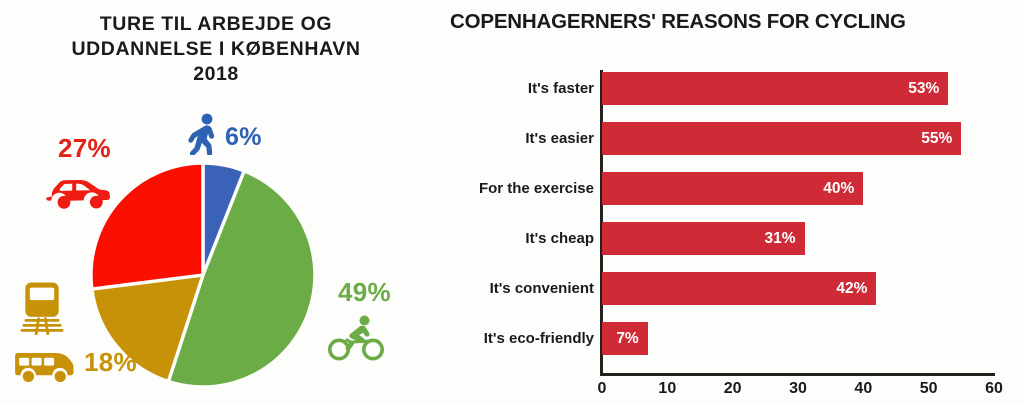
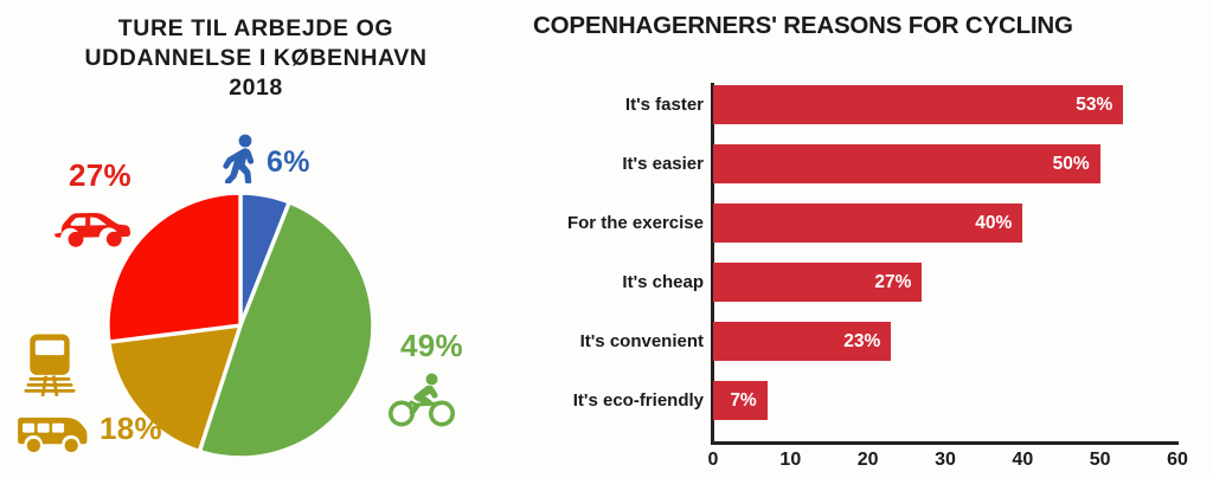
COPENHAGERNERS' REASONS FOR CYCLING/It's easier: 55% -> 50%
COPENHAGERNERS' REASONS FOR CYCLING/It's cheap: 31% -> 27%
COPENHAGERNERS' REASONS FOR CYCLING/It's convenient: 42% -> 23%
